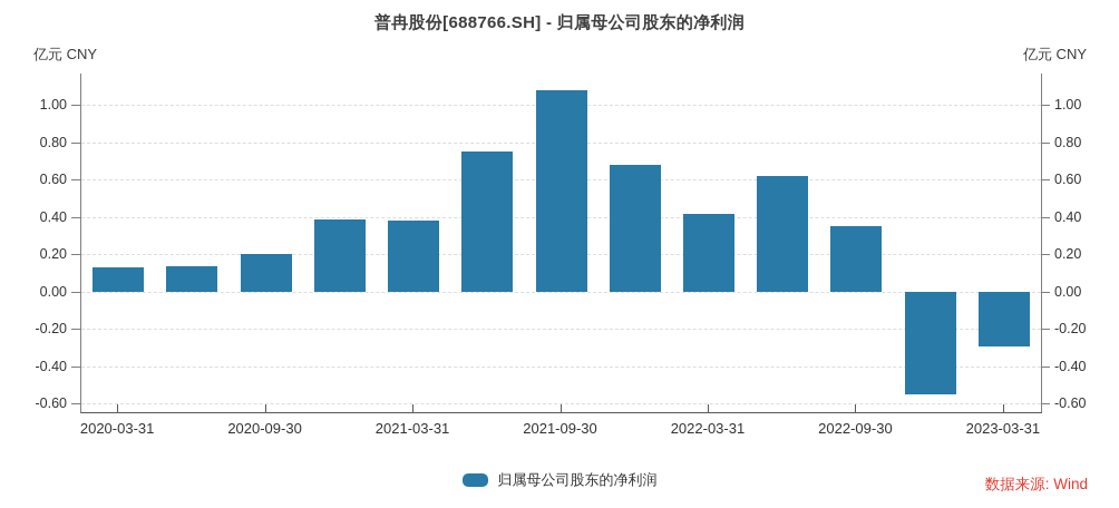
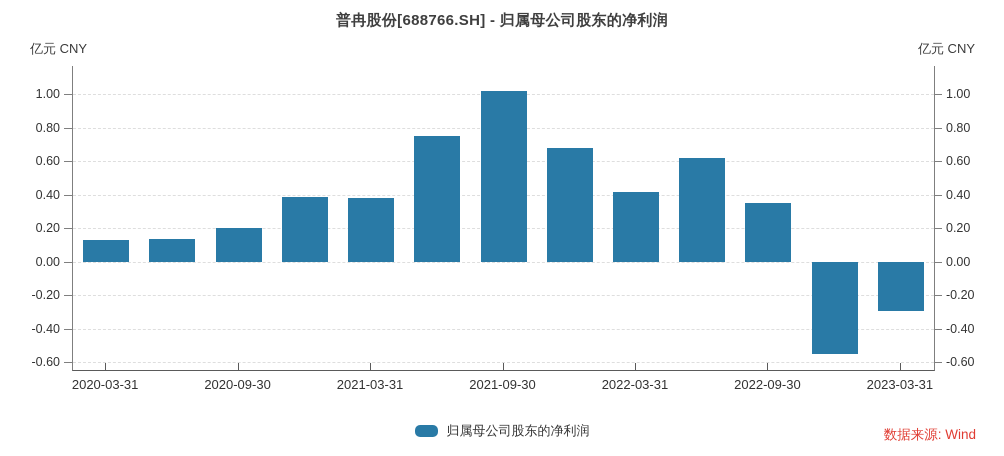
2021-09-30: 1.08 -> 1.02
